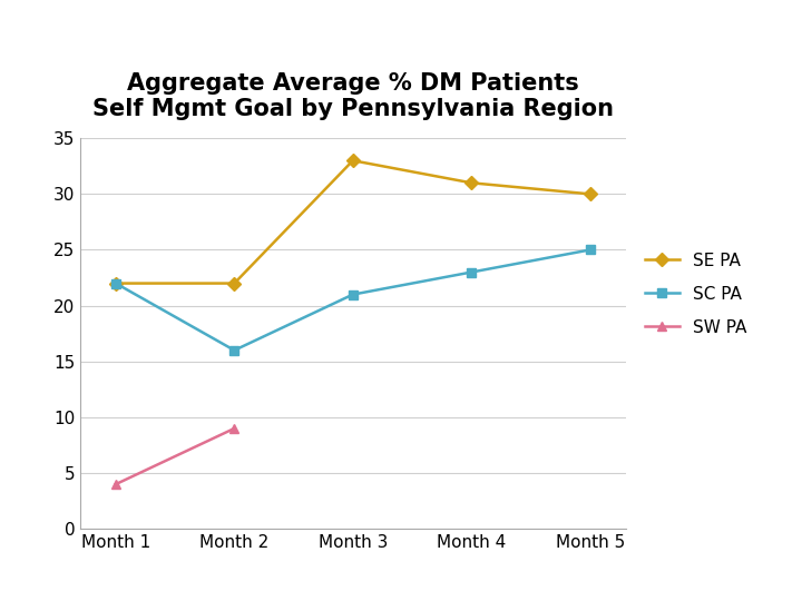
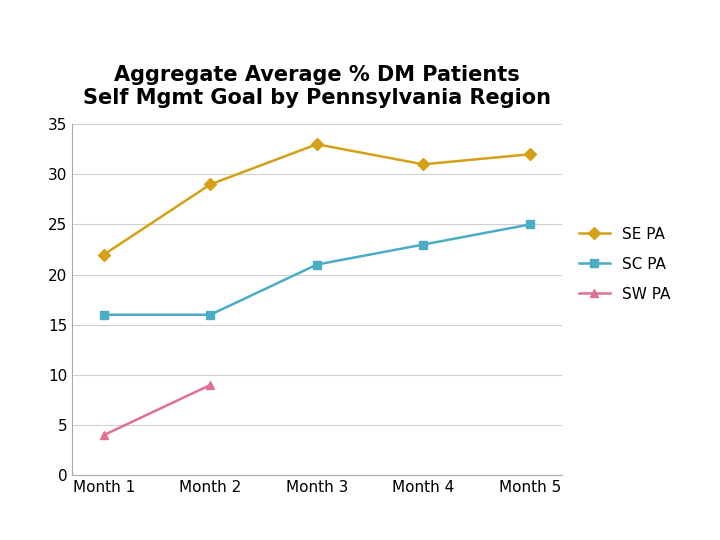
SC PA/Month 1: 22 -> 16
SE PA/Month 2: 22 -> 29
SE PA/Month 5: 30 -> 32
